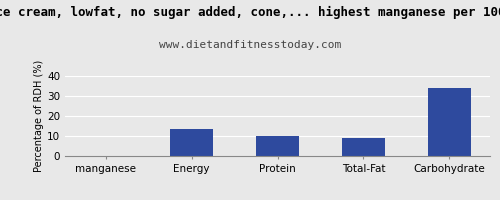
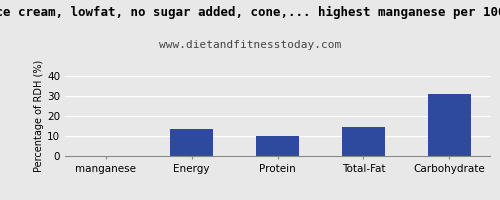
Total-Fat: 9.0 -> 14.5
Carbohydrate: 34.0 -> 31.2
